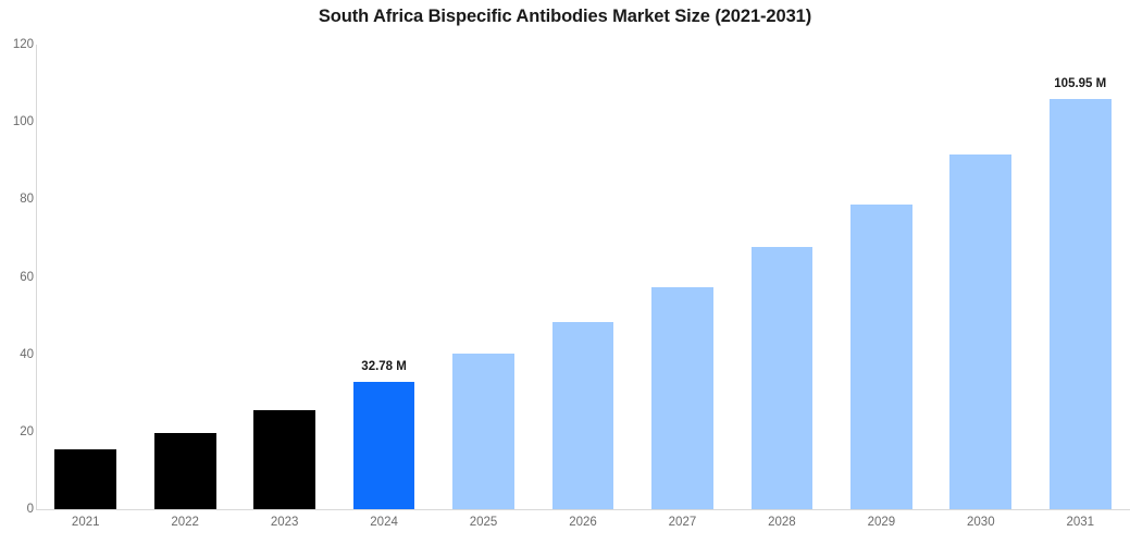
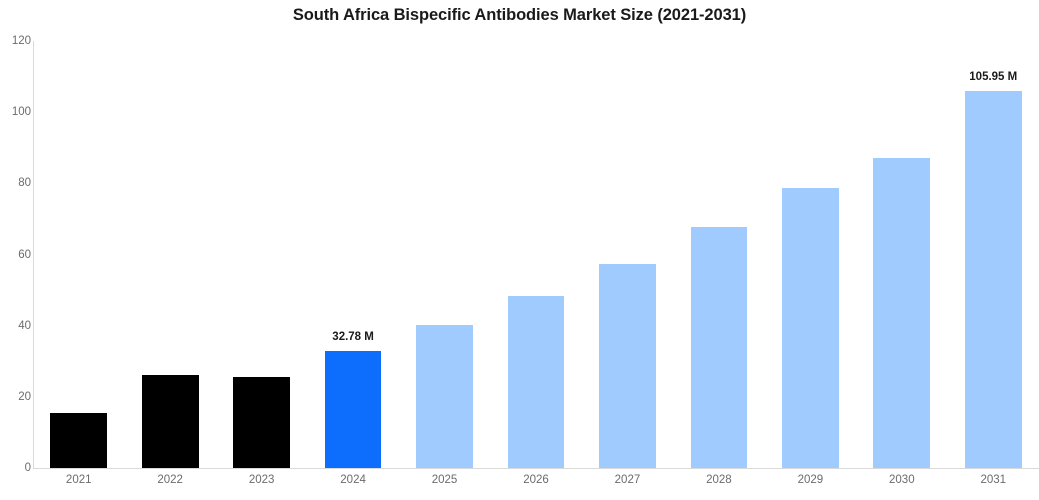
2022: 20 -> 26
2030: 92 -> 87
